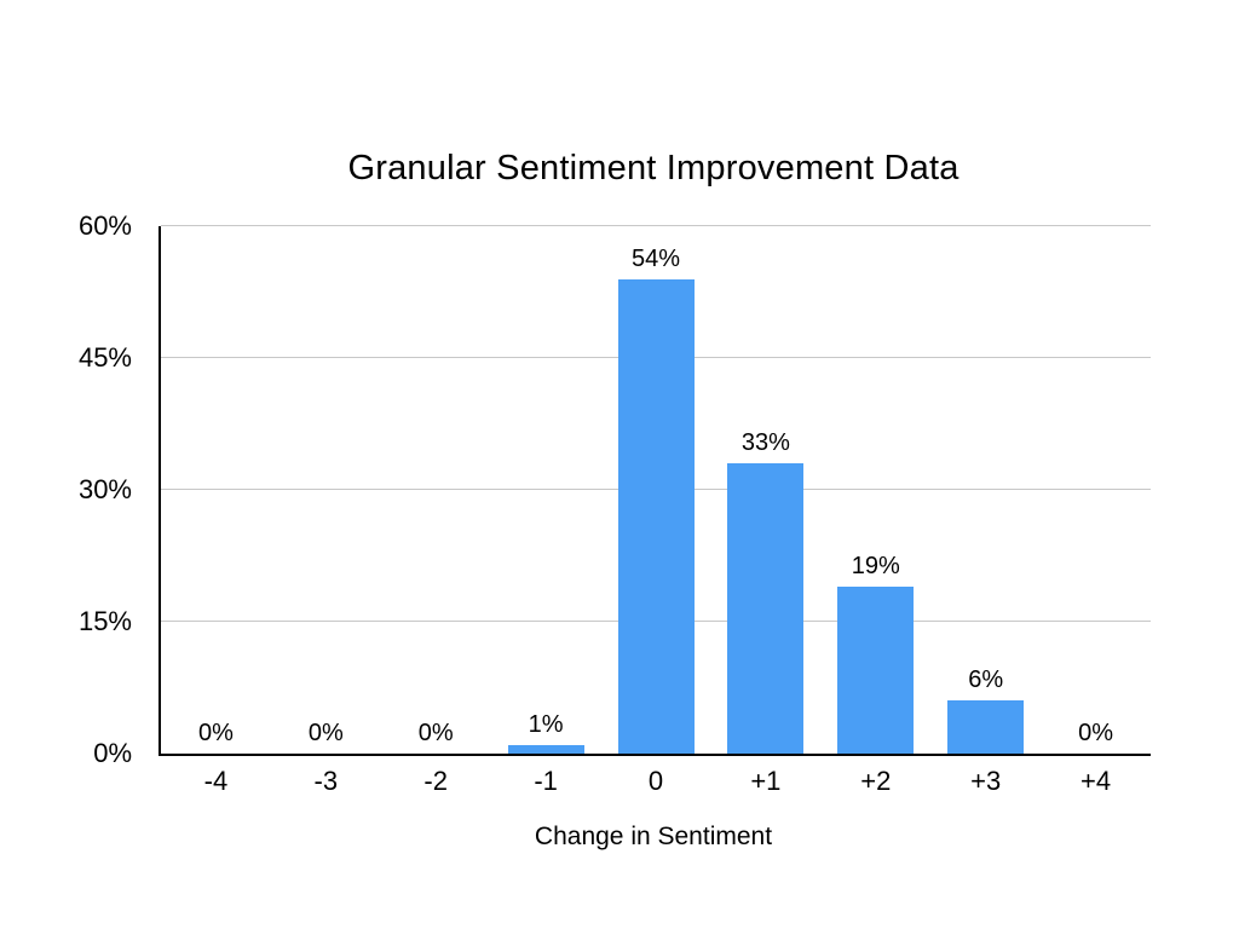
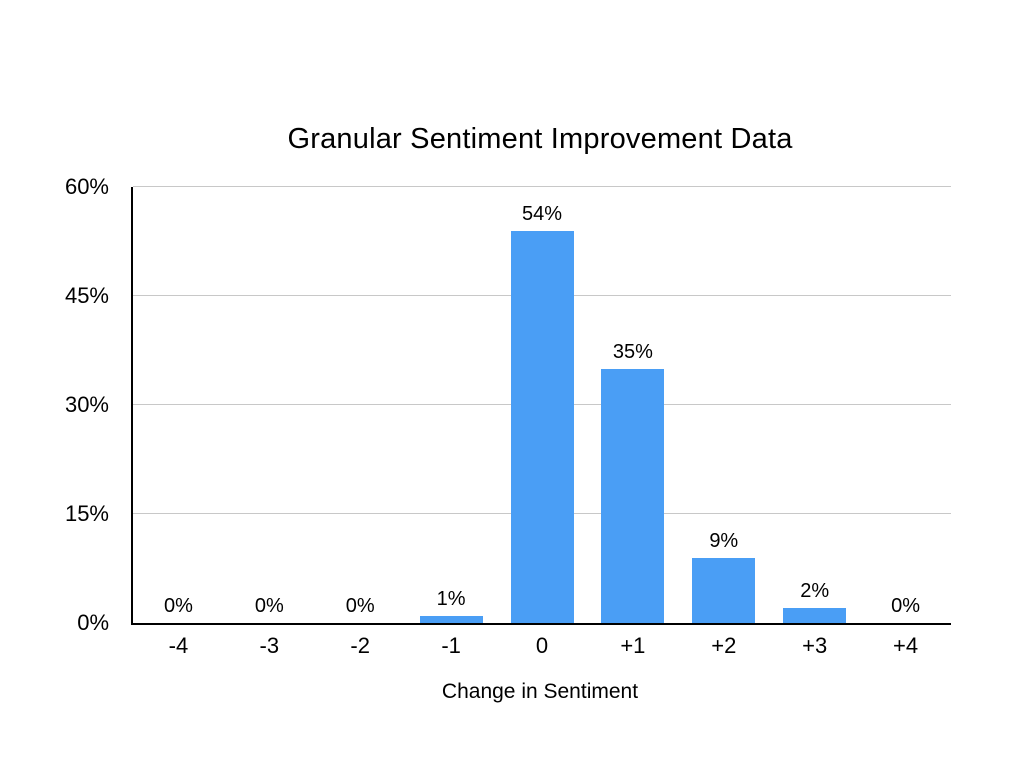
+1: 33% -> 35%
+2: 19% -> 9%
+3: 6% -> 2%
